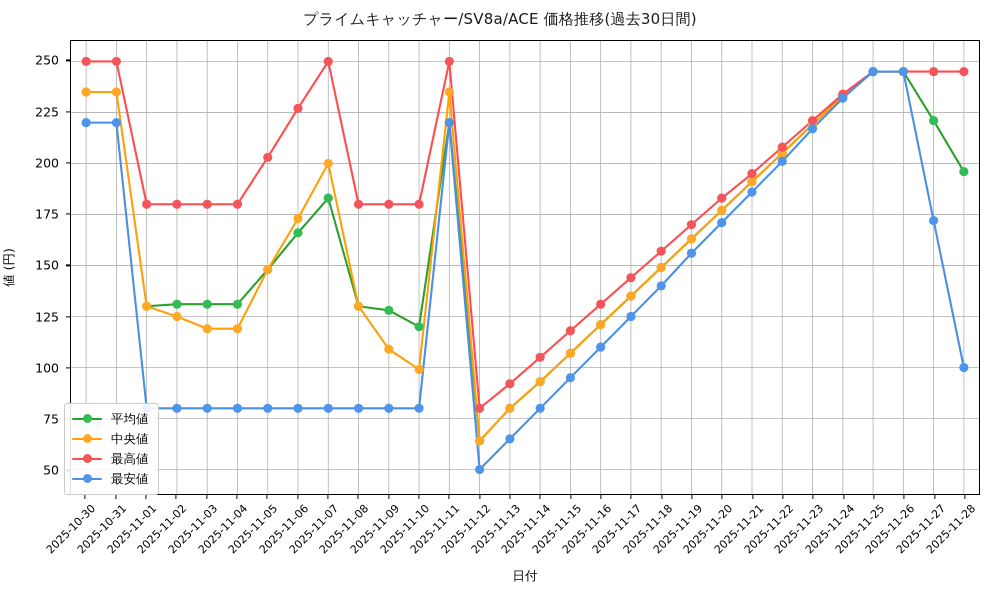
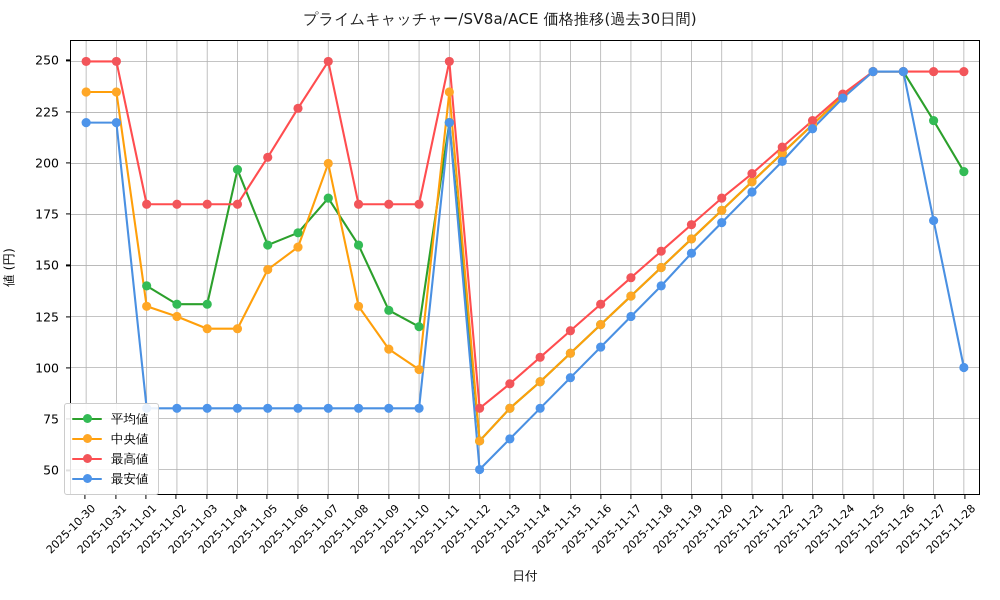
平均値/2025-11-01: 130 -> 140
平均値/2025-11-04: 131 -> 197
平均値/2025-11-05: 148 -> 160
中央値/2025-11-06: 173 -> 159
平均値/2025-11-08: 130 -> 160
